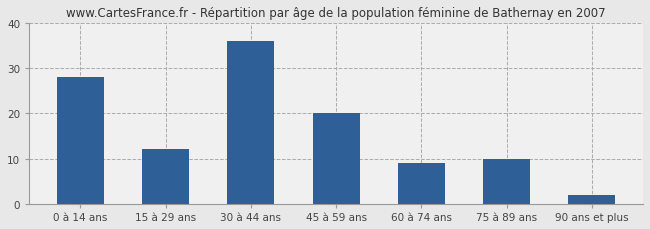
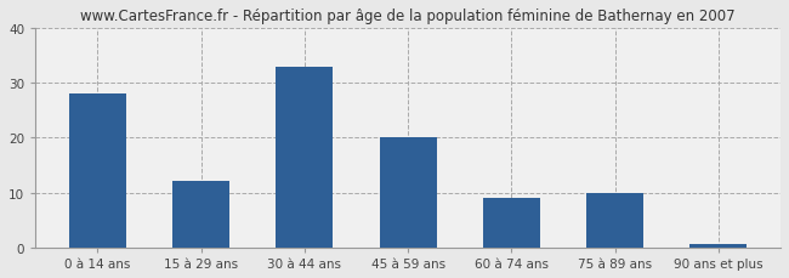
30 à 44 ans: 36.0 -> 33.0
90 ans et plus: 2.0 -> 0.5
